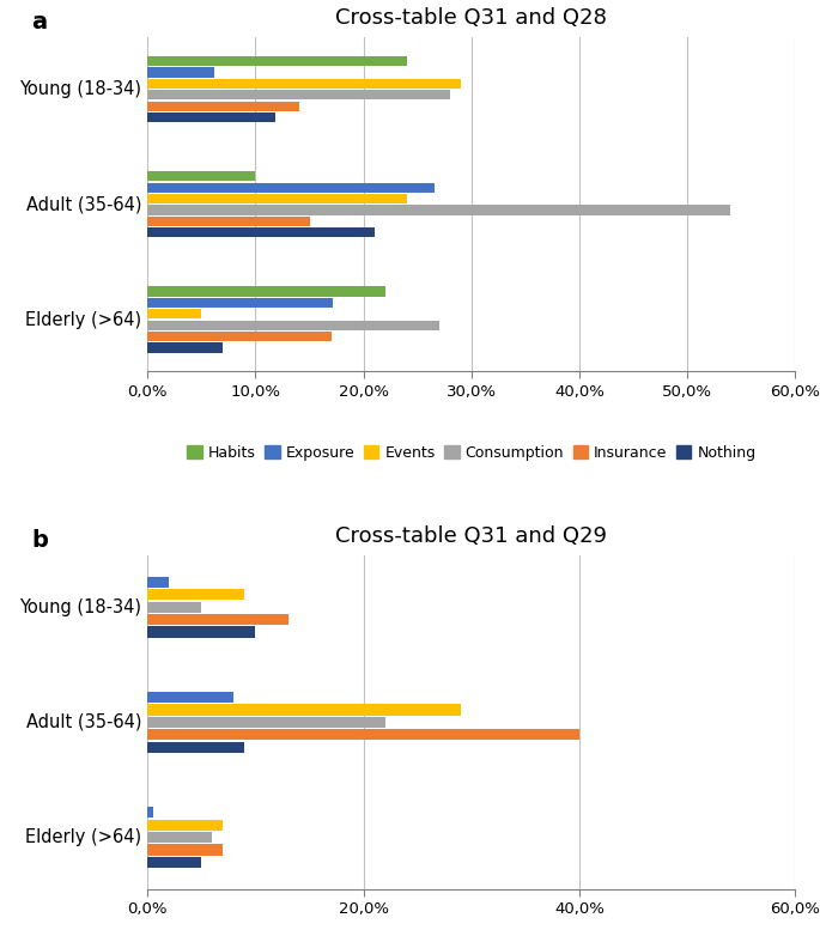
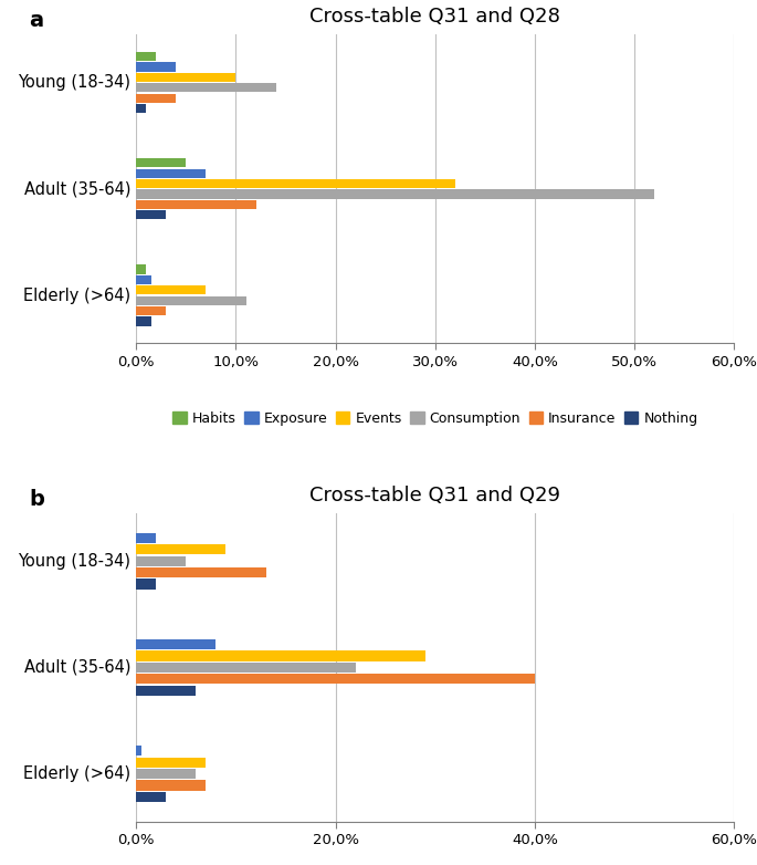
Cross-table Q31 and Q28/Habits/Young (18-34): 24% -> 2%
Cross-table Q31 and Q28/Exposure/Young (18-34): 6,2% -> 4,0%
Cross-table Q31 and Q28/Events/Young (18-34): 29% -> 10%
Cross-table Q31 and Q28/Consumption/Young (18-34): 28% -> 14%
Cross-table Q31 and Q28/Insurance/Young (18-34): 14% -> 4%
Cross-table Q31 and Q28/Nothing/Young (18-34): 11,8% -> 1,0%
Cross-table Q31 and Q28/Habits/Adult (35-64): 10% -> 5%
Cross-table Q31 and Q28/Exposure/Adult (35-64): 26,6% -> 7,0%
Cross-table Q31 and Q28/Events/Adult (35-64): 24% -> 32%
Cross-table Q31 and Q28/Consumption/Adult (35-64): 54% -> 52%
Cross-table Q31 and Q28/Insurance/Adult (35-64): 15% -> 12%
Cross-table Q31 and Q28/Nothing/Adult (35-64): 21,0% -> 3,0%
Cross-table Q31 and Q28/Habits/Elderly (>64): 22% -> 1%
Cross-table Q31 and Q28/Exposure/Elderly (>64): 17,2% -> 1,5%
Cross-table Q31 and Q28/Events/Elderly (>64): 5% -> 7%
Cross-table Q31 and Q28/Consumption/Elderly (>64): 27% -> 11%
Cross-table Q31 and Q28/Insurance/Elderly (>64): 17% -> 3%
Cross-table Q31 and Q28/Nothing/Elderly (>64): 7,0% -> 1,5%
Cross-table Q31 and Q29/Nothing/Young (18-34): 10% -> 2%
Cross-table Q31 and Q29/Nothing/Adult (35-64): 9% -> 6%
Cross-table Q31 and Q29/Nothing/Elderly (>64): 5% -> 3%
